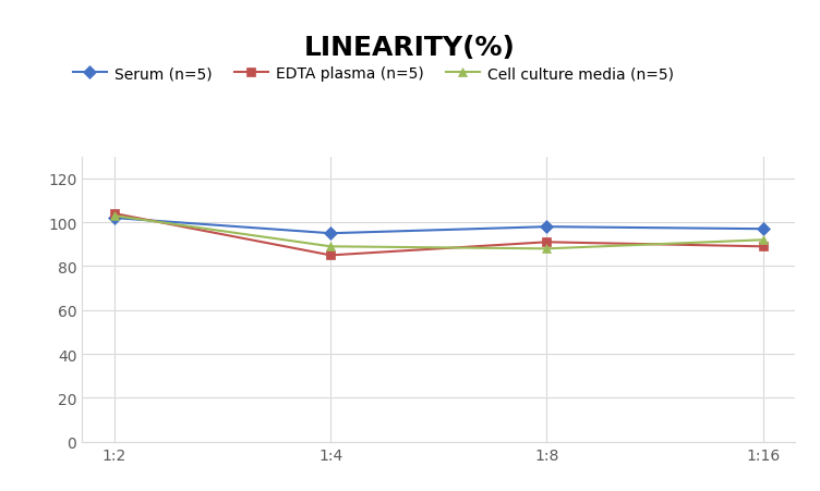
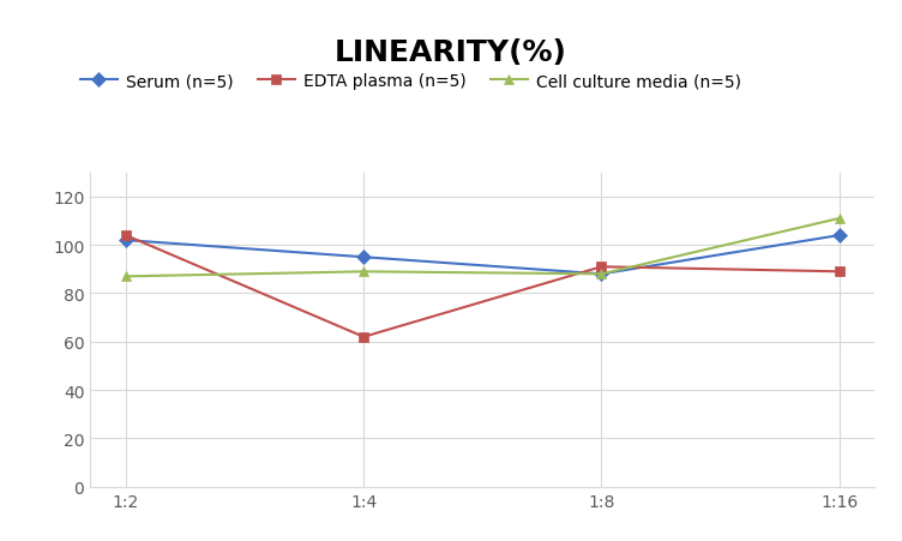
Cell culture media (n=5)/1:2: 103 -> 87
EDTA plasma (n=5)/1:4: 85 -> 62
Serum (n=5)/1:8: 98 -> 88
Serum (n=5)/1:16: 97 -> 104
Cell culture media (n=5)/1:16: 92 -> 111
